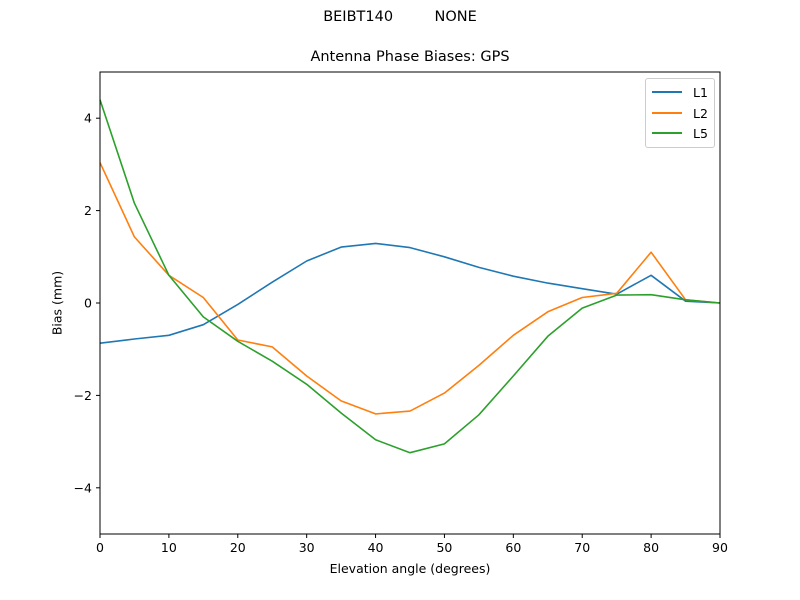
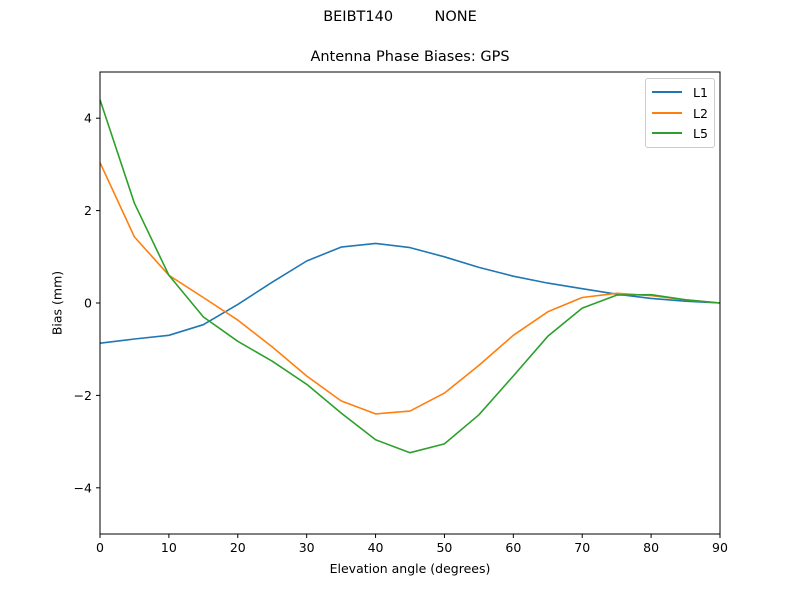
L2/20: -0.8 -> -0.4
L1/80: 0.6 -> 0.1
L2/80: 1.1 -> 0.2
